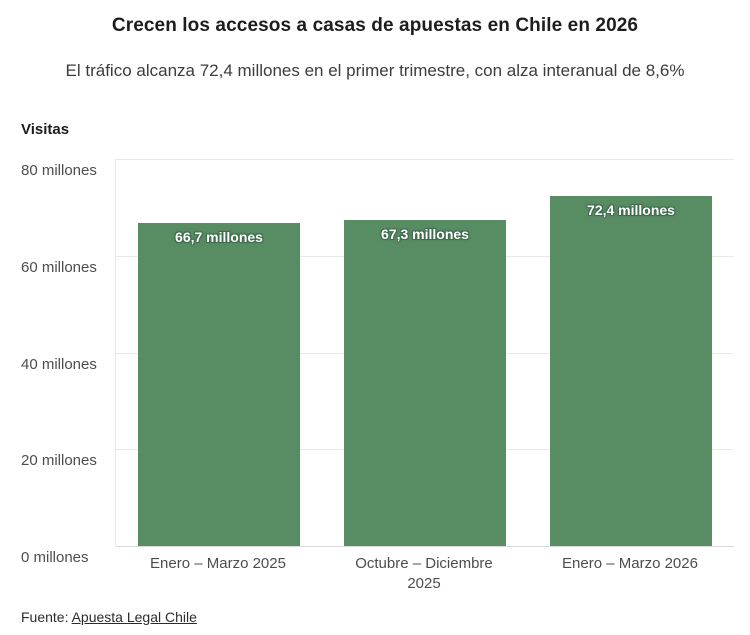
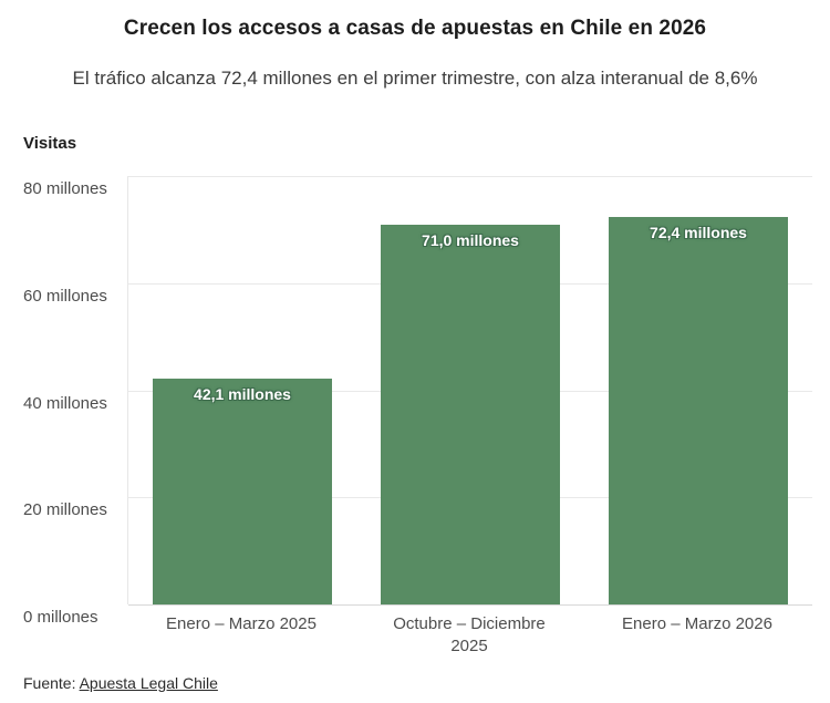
Enero – Marzo 2025: 66,7 -> 42,1
Octubre – Diciembre 2025: 67,3 -> 71,0
